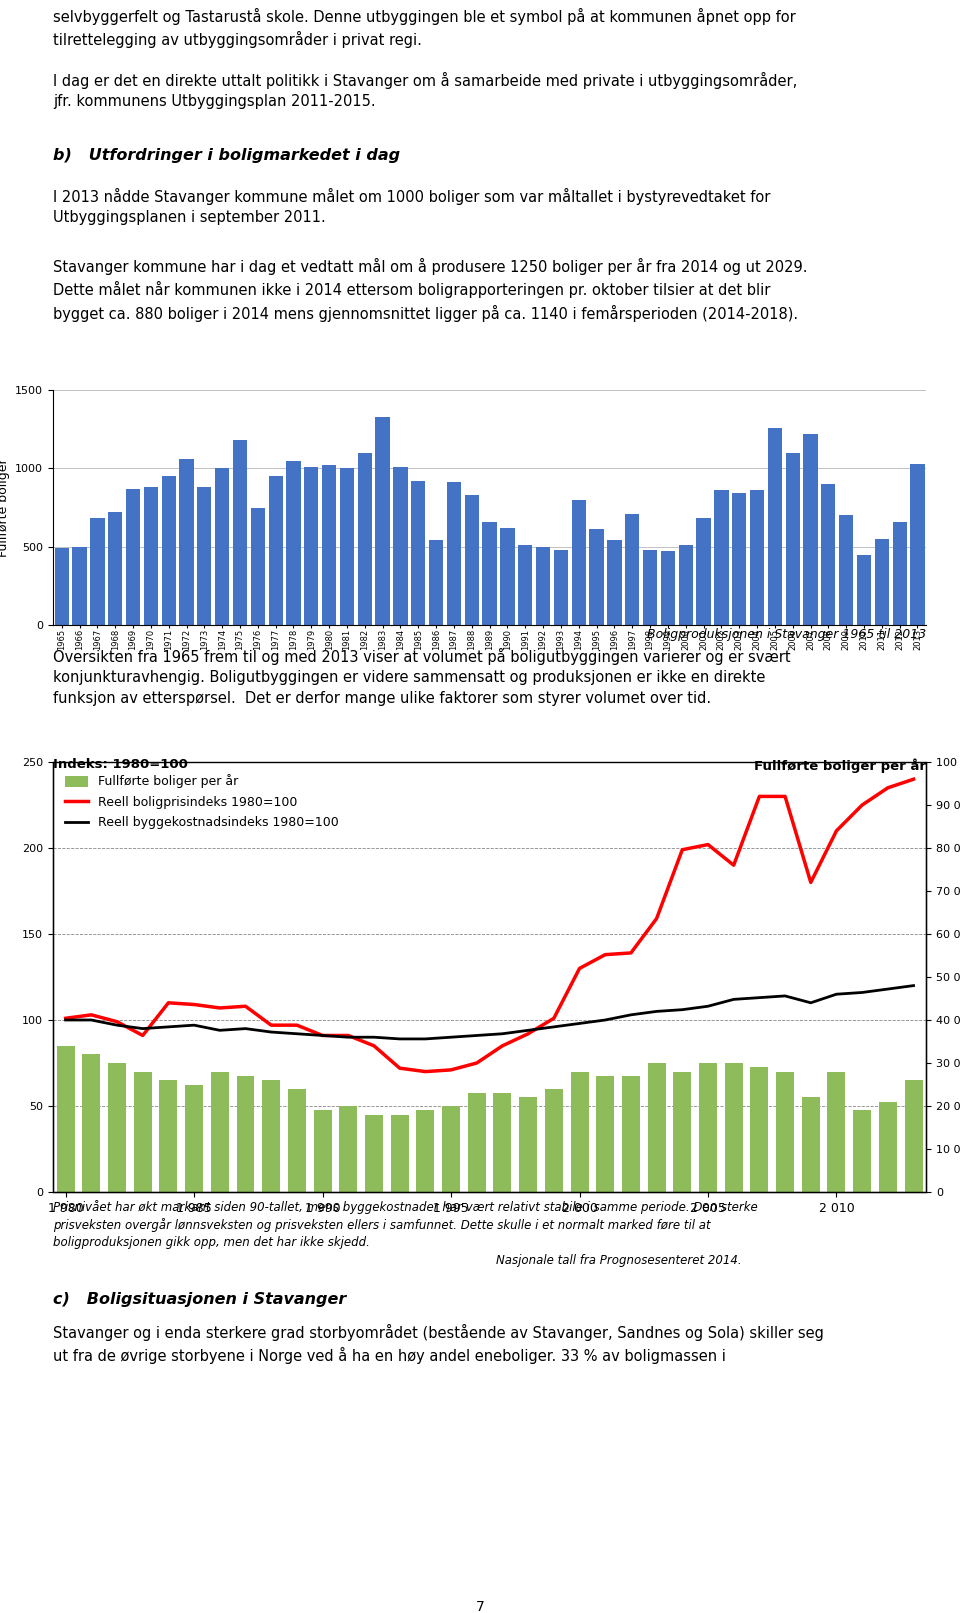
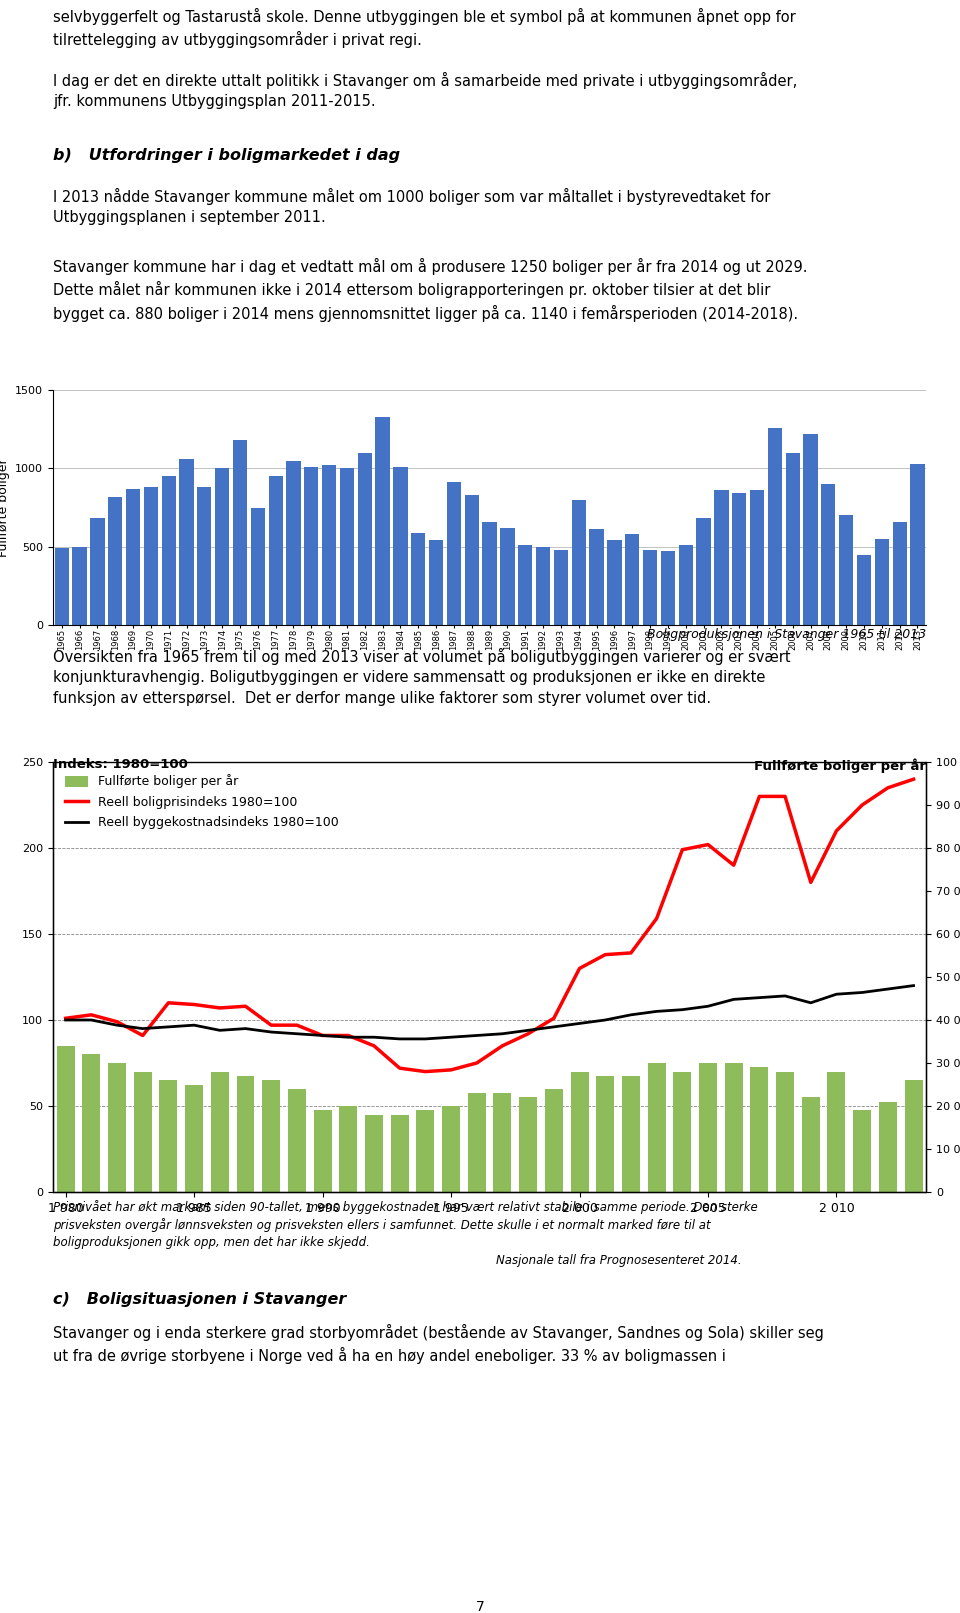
1968: 720 -> 820
1985: 920 -> 590
1997: 710 -> 580
